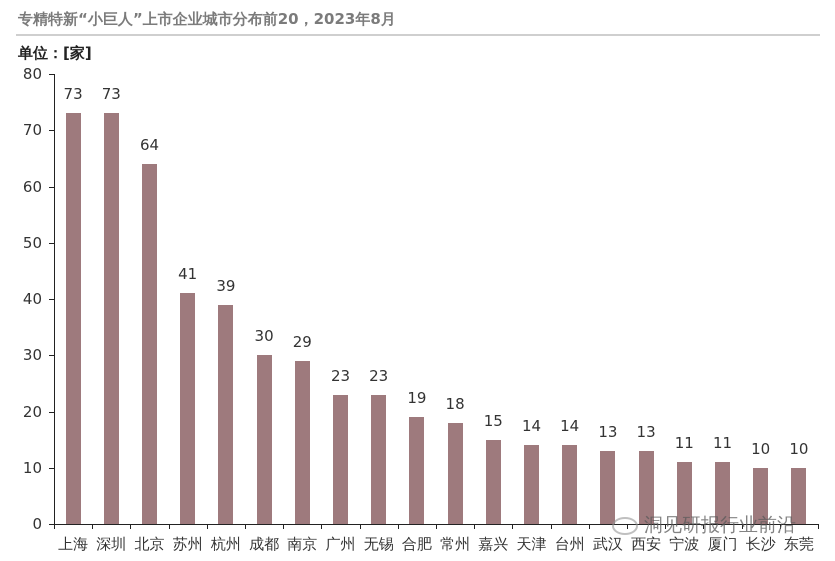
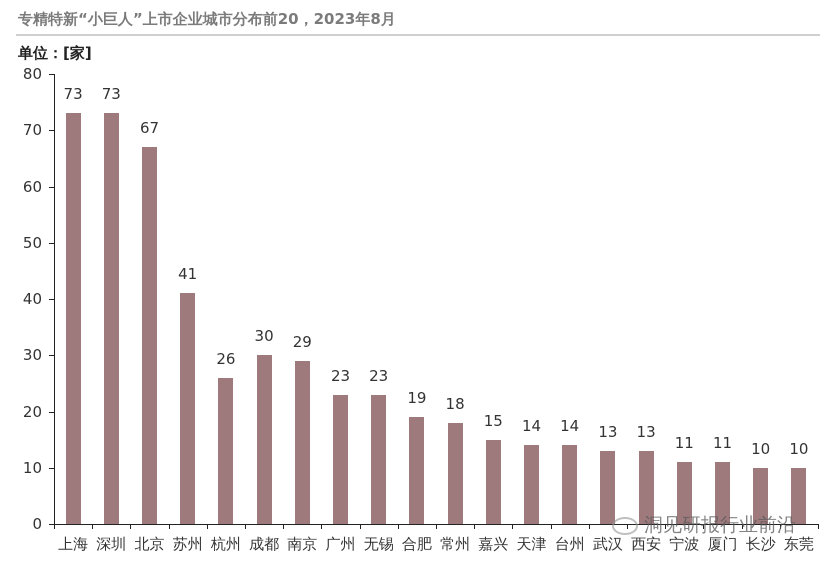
北京: 64 -> 67
杭州: 39 -> 26
